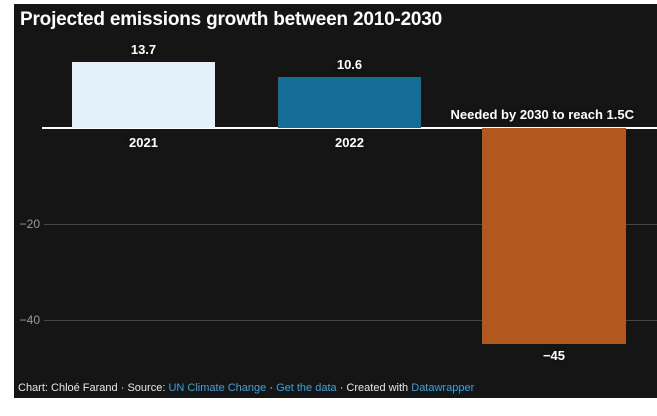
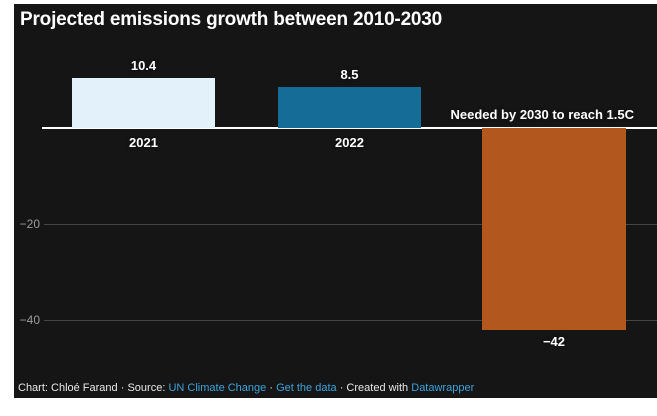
2021: 13.7 -> 10.4
2022: 10.6 -> 8.5
Needed by 2030 to reach 1.5C: −45 -> −42
